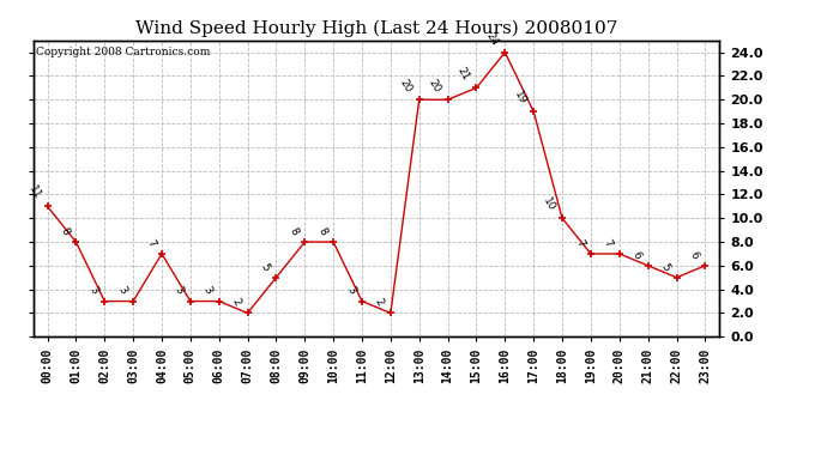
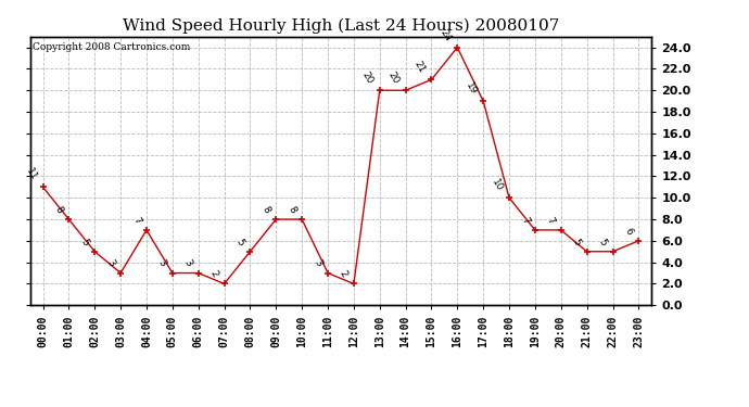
02:00: 3 -> 5
21:00: 6 -> 5
